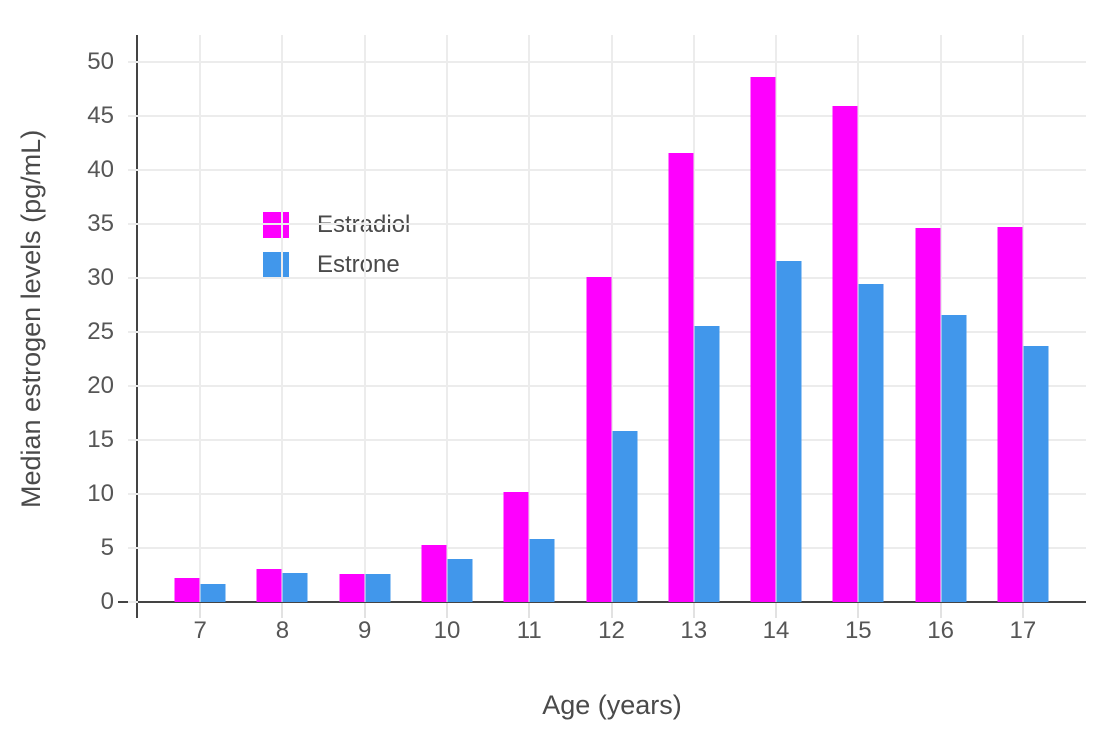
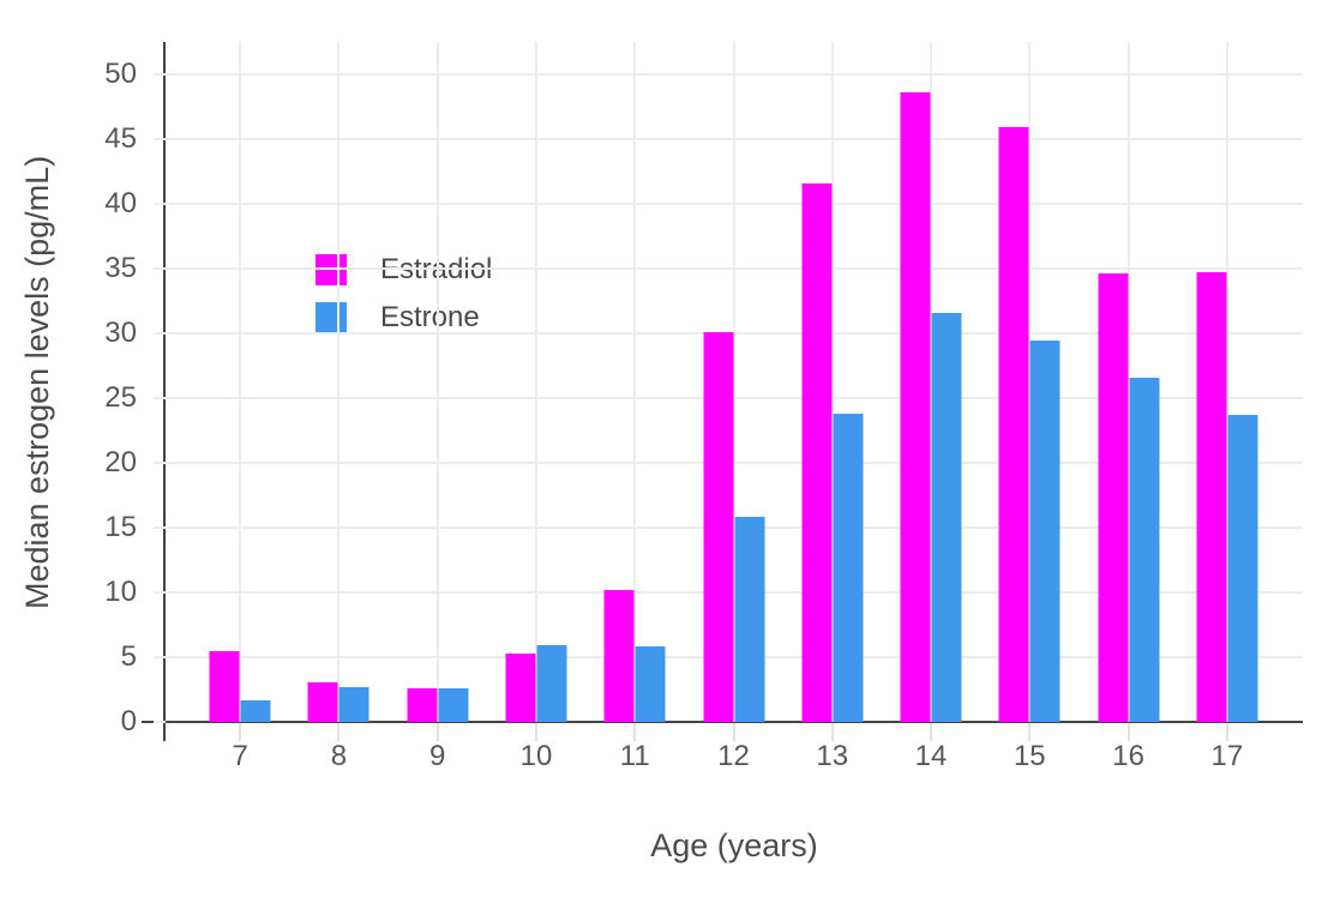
Estradiol/7: 2.2 -> 5.5
Estrone/10: 4.0 -> 5.9
Estrone/13: 25.6 -> 23.8
